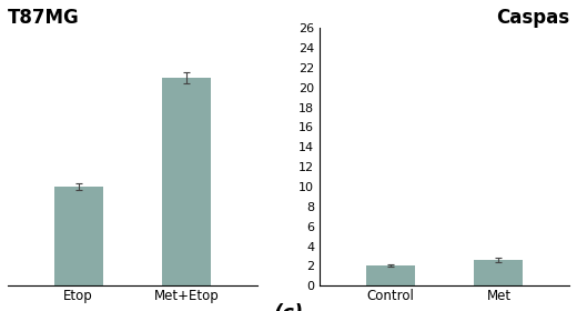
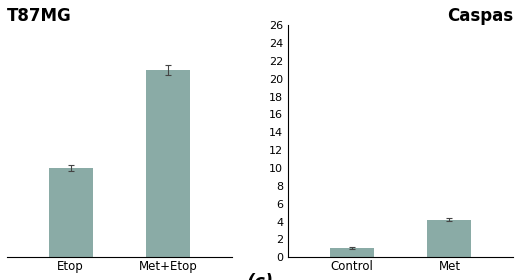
Caspas/Control: 2.0 -> 1.0
Caspas/Met: 2.6 -> 4.2
